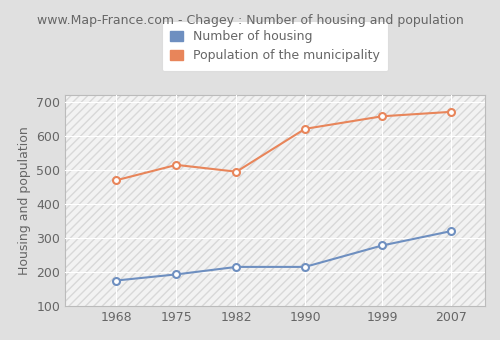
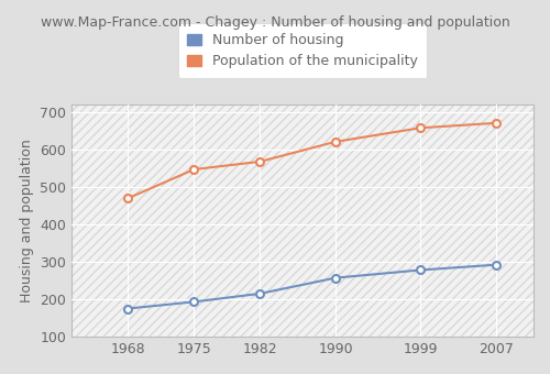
Population of the municipality/1975: 515 -> 547
Population of the municipality/1982: 495 -> 568
Number of housing/1990: 215 -> 257
Number of housing/2007: 320 -> 292
